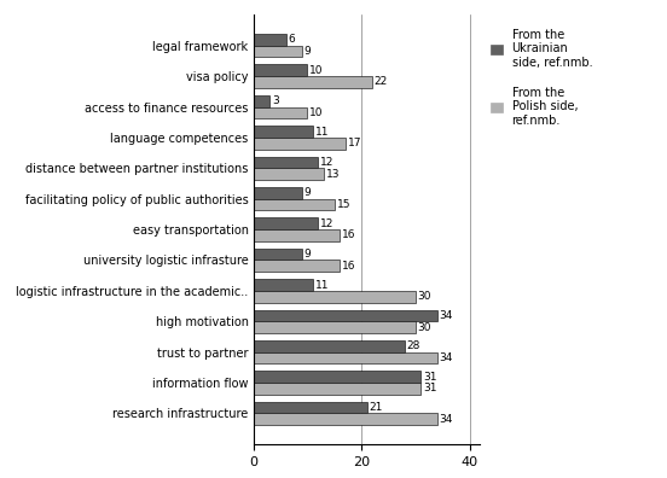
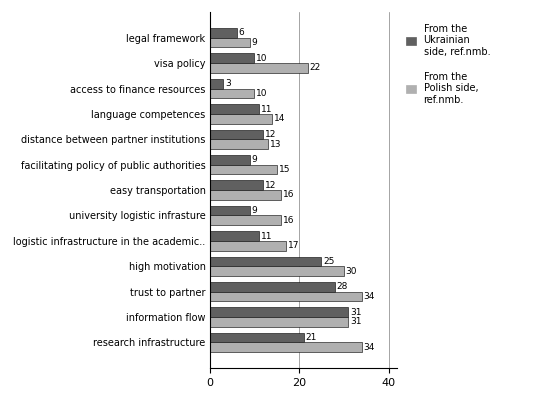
From the Polish side, ref.nmb./language competences: 17 -> 14
From the Polish side, ref.nmb./logistic infrastructure in the academic..: 30 -> 17
From the Ukrainian side, ref.nmb./high motivation: 34 -> 25
